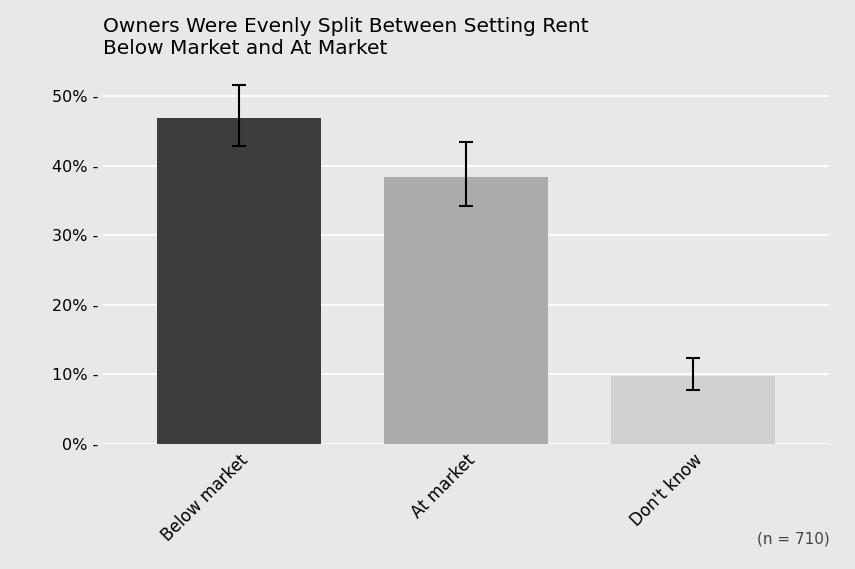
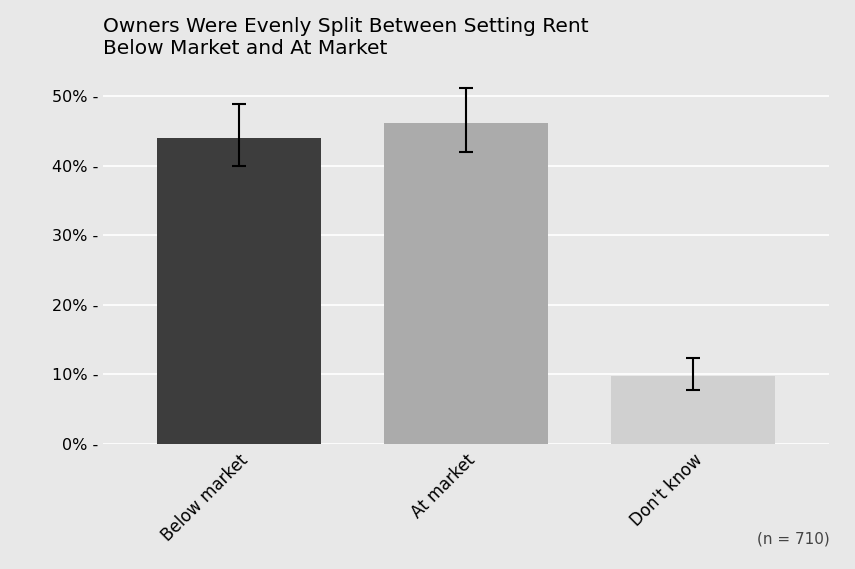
Below market: 46.8% - -> 44.0% -
At market: 38.4% - -> 46.2% -
